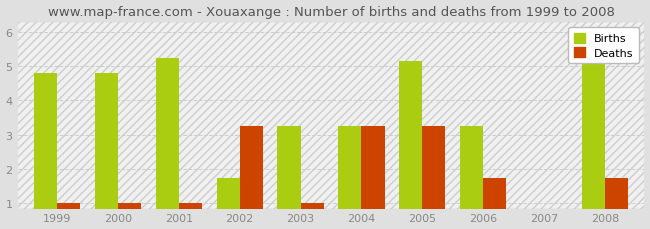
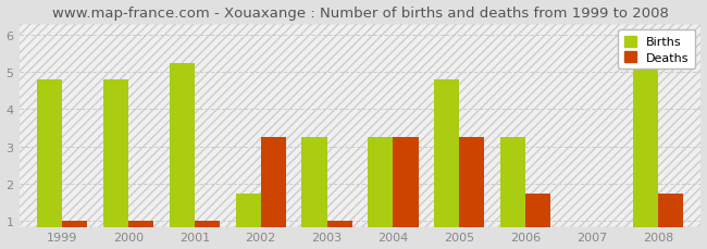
Births/2005: 5.15 -> 4.80
